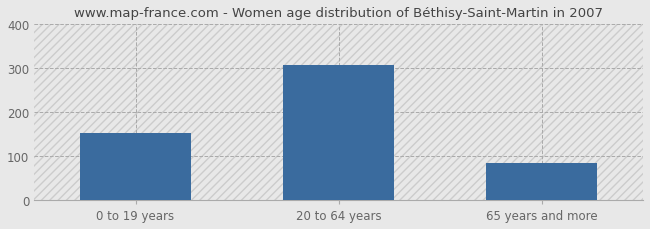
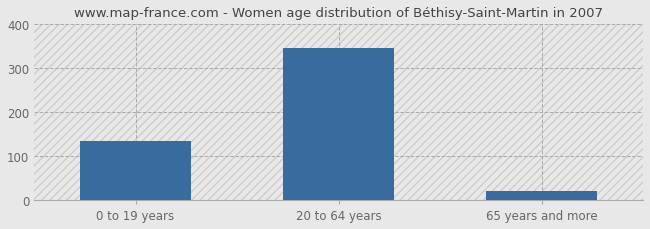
0 to 19 years: 152 -> 135
20 to 64 years: 308 -> 345
65 years and more: 84 -> 20
